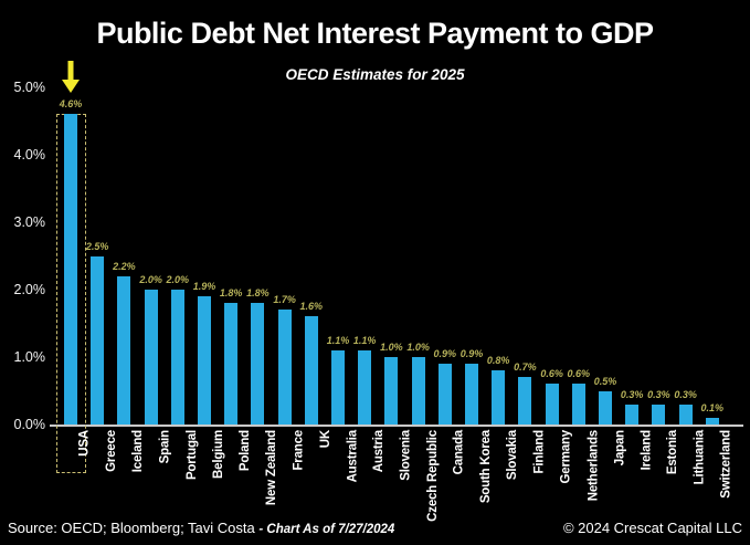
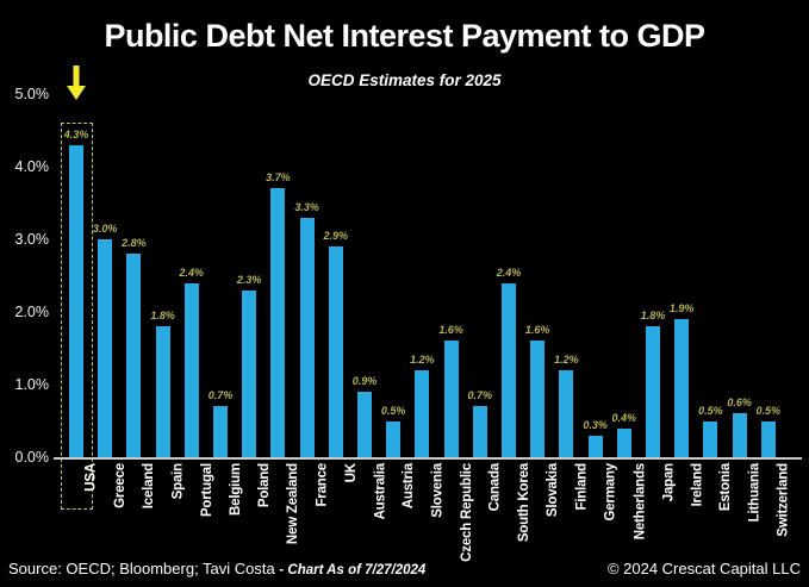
USA: 4.6% -> 4.3%
Greece: 2.5% -> 3.0%
Iceland: 2.2% -> 2.8%
Spain: 2.0% -> 1.8%
Portugal: 2.0% -> 2.4%
Belgium: 1.9% -> 0.7%
Poland: 1.8% -> 2.3%
New Zealand: 1.8% -> 3.7%
France: 1.7% -> 3.3%
UK: 1.6% -> 2.9%
Australia: 1.1% -> 0.9%
Austria: 1.1% -> 0.5%
Slovenia: 1.0% -> 1.2%
Czech Republic: 1.0% -> 1.6%
Canada: 0.9% -> 0.7%
South Korea: 0.9% -> 2.4%
Slovakia: 0.8% -> 1.6%
Finland: 0.7% -> 1.2%
Germany: 0.6% -> 0.3%
Netherlands: 0.6% -> 0.4%
Japan: 0.5% -> 1.8%
Ireland: 0.3% -> 1.9%
Estonia: 0.3% -> 0.5%
Lithuania: 0.3% -> 0.6%
Switzerland: 0.1% -> 0.5%
